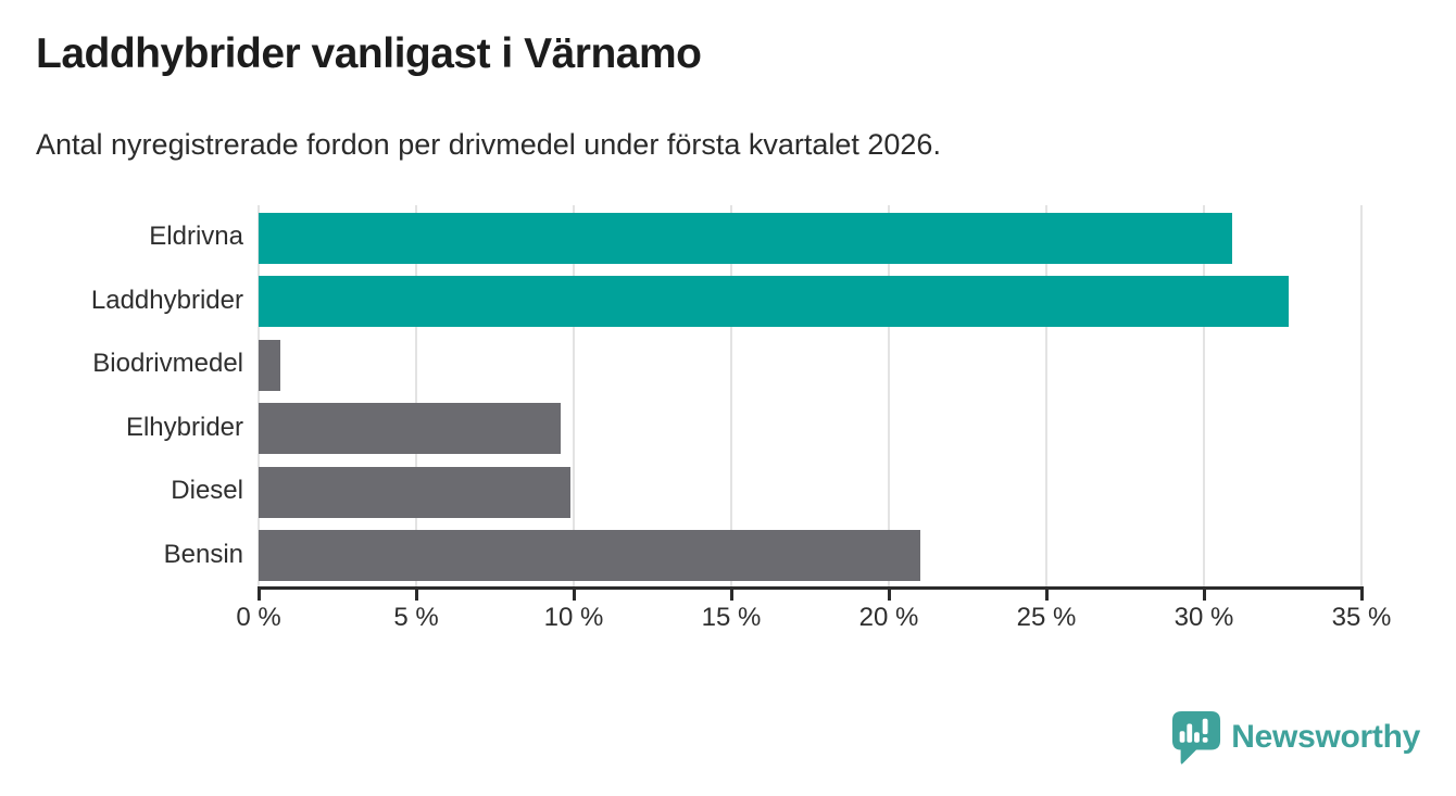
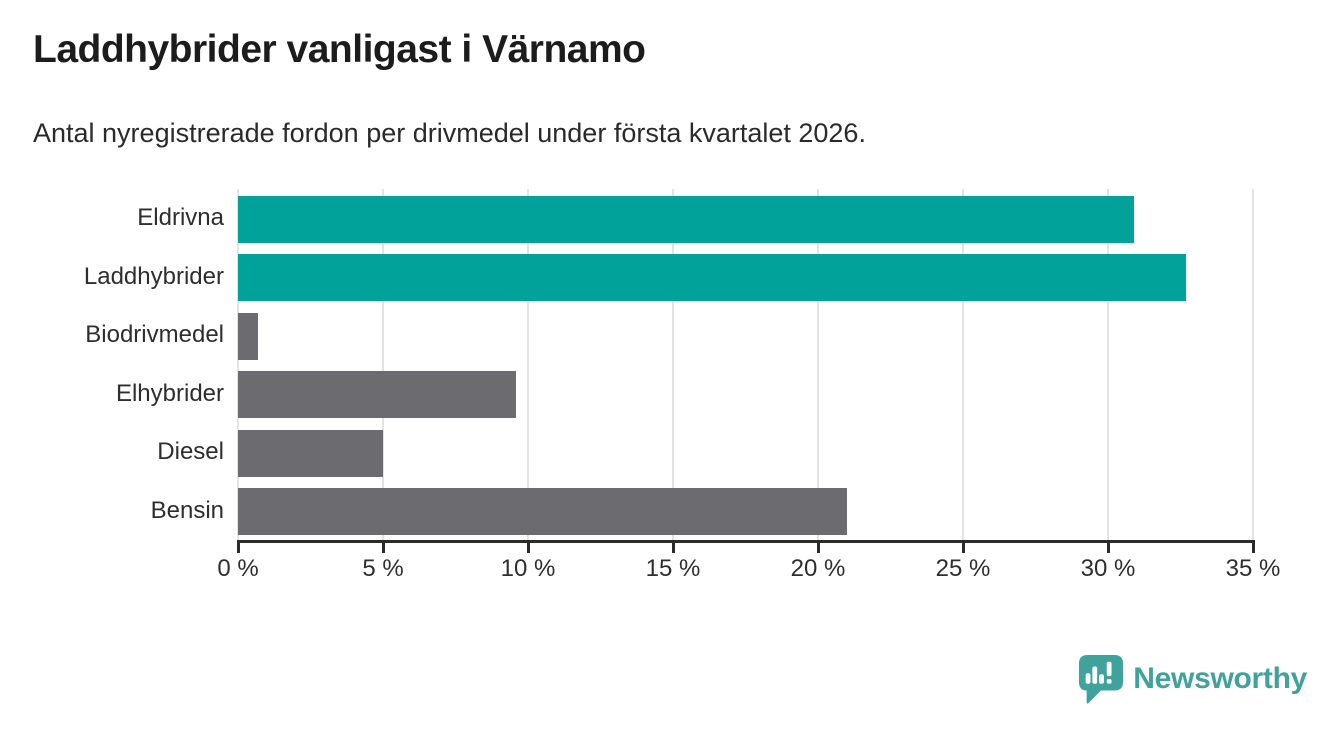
Diesel: 9.9% -> 5.0%
